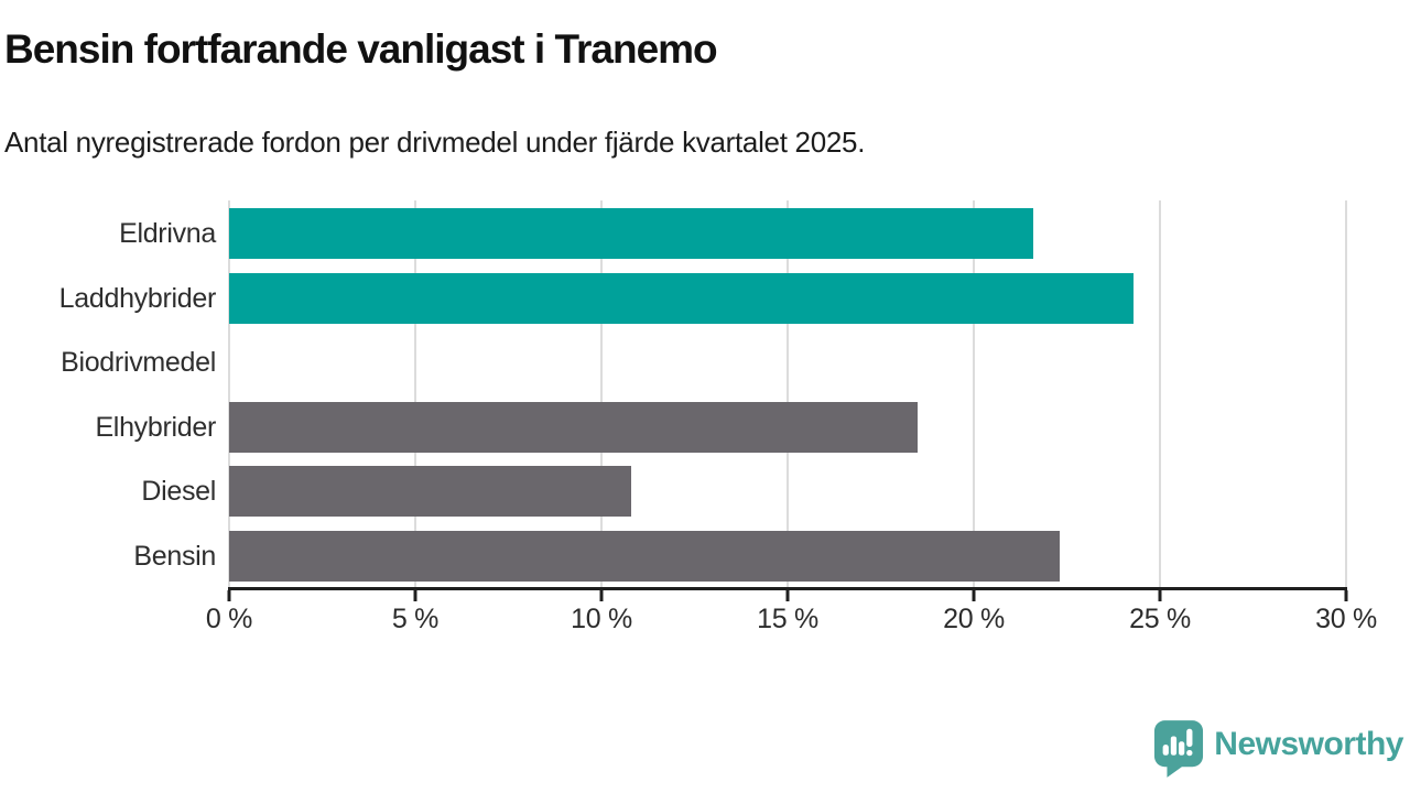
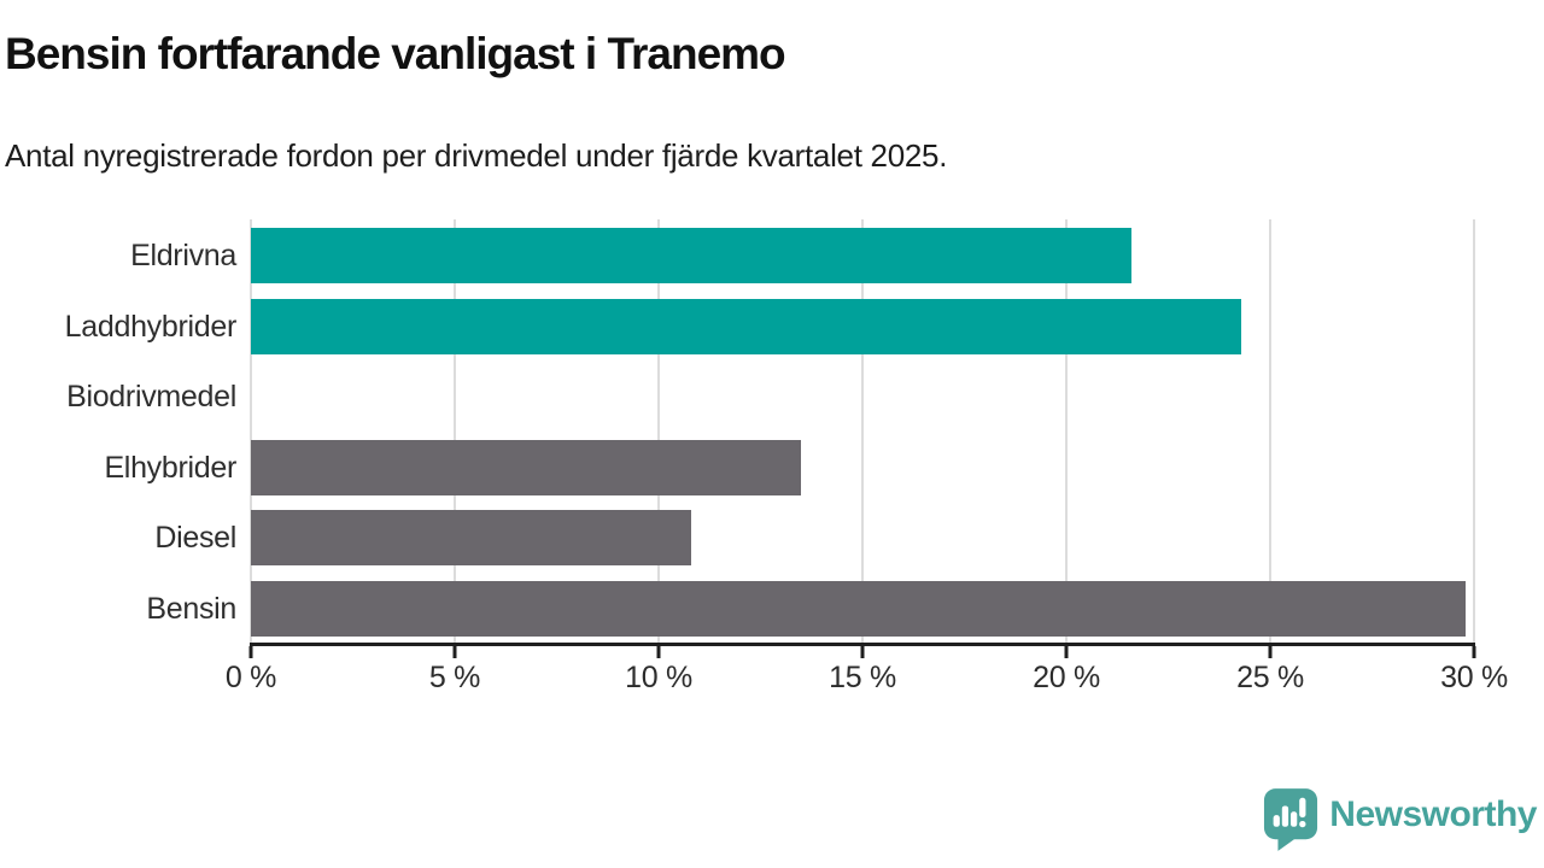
Elhybrider: 18.5% -> 13.5%
Bensin: 22.3% -> 29.8%
